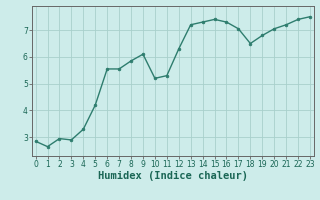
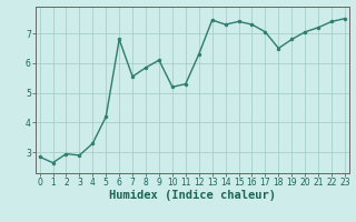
6: 5.55 -> 6.80
13: 7.20 -> 7.45
